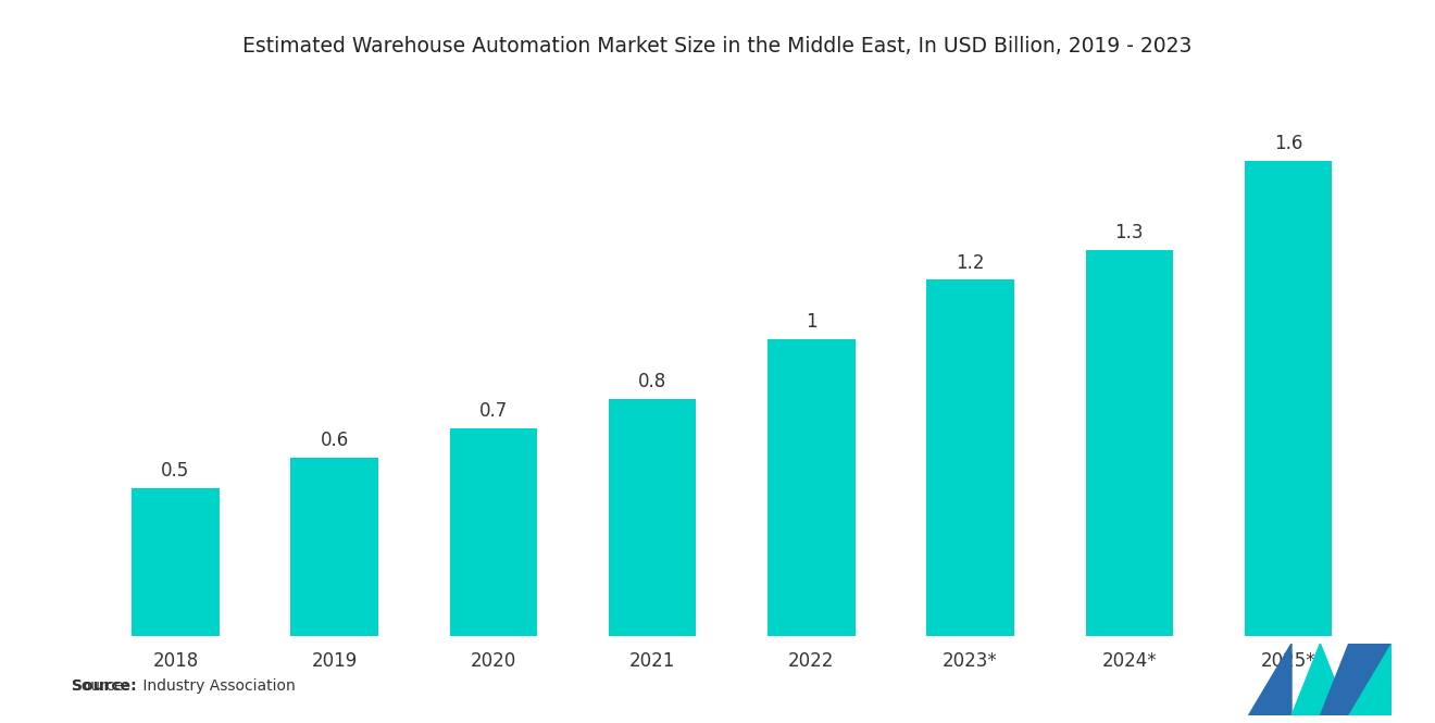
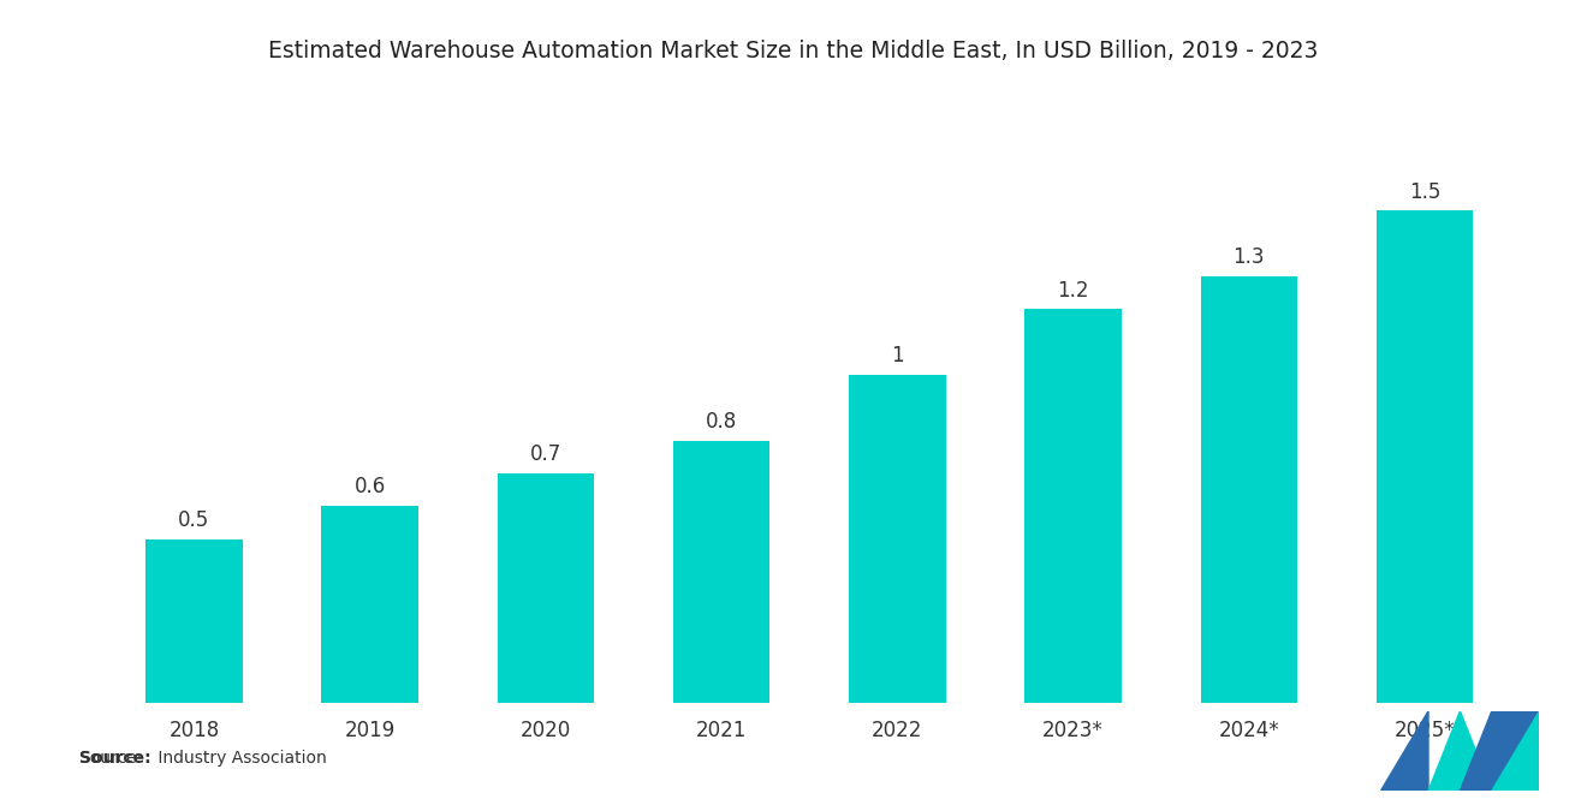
2025*: 1.6 -> 1.5
